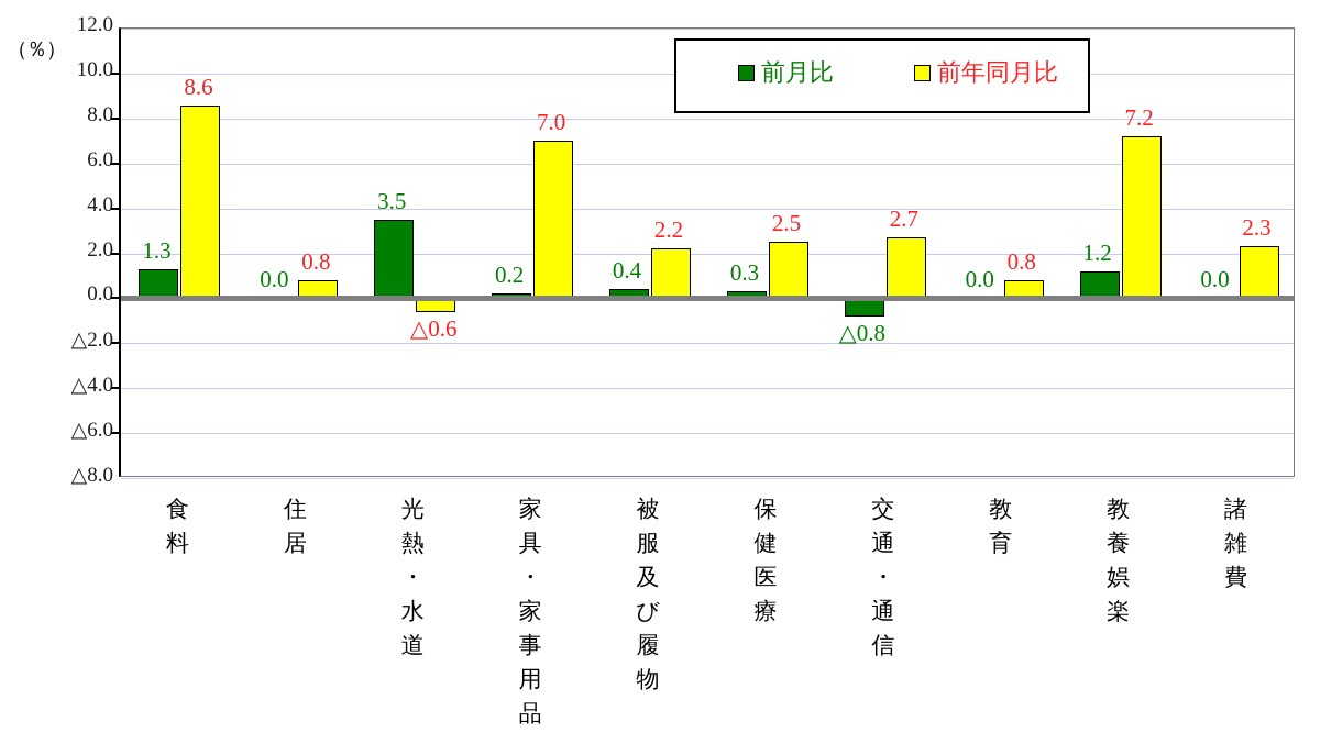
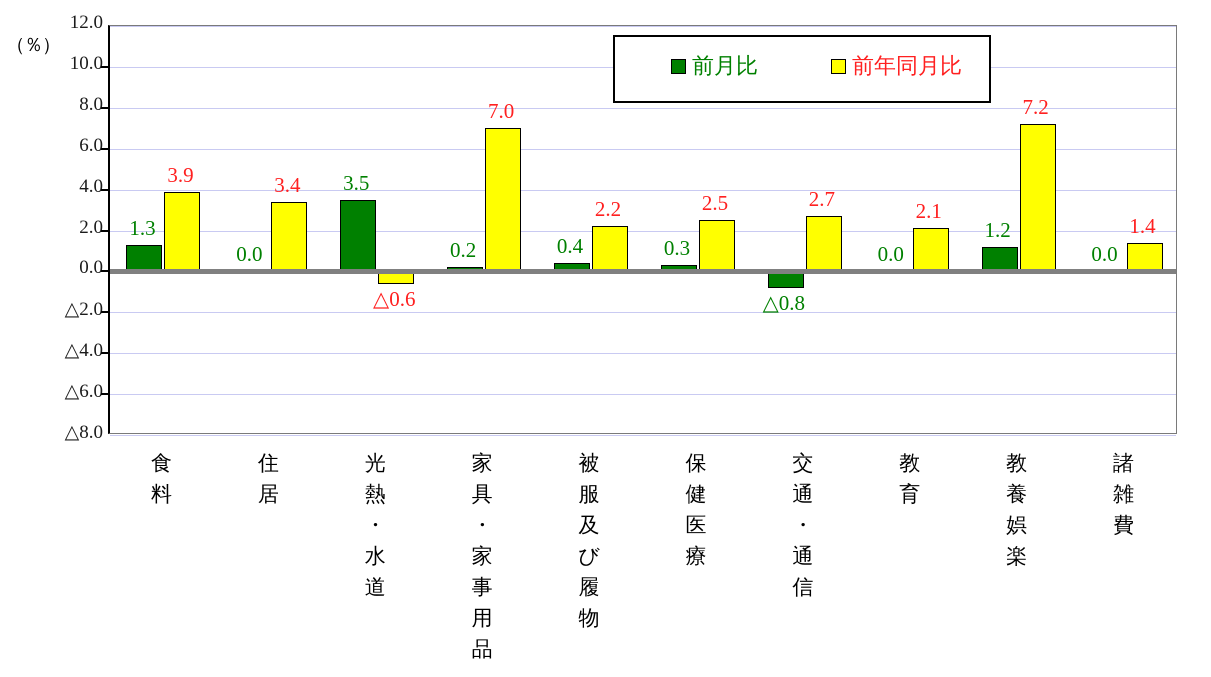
前年同月比/食料: 8.6 -> 3.9
前年同月比/住居: 0.8 -> 3.4
前年同月比/教育: 0.8 -> 2.1
前年同月比/諸雑費: 2.3 -> 1.4
